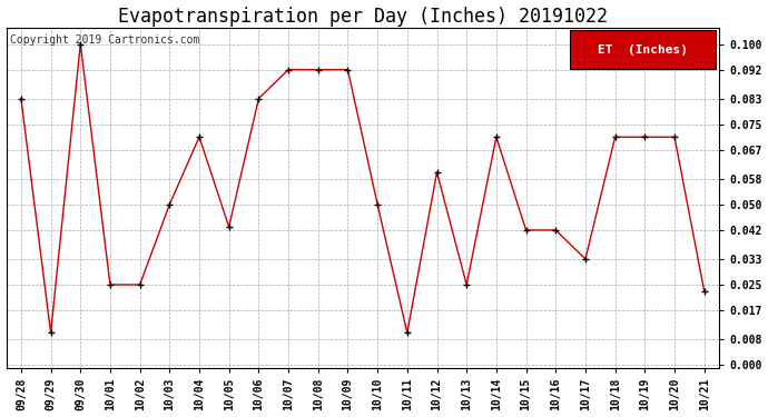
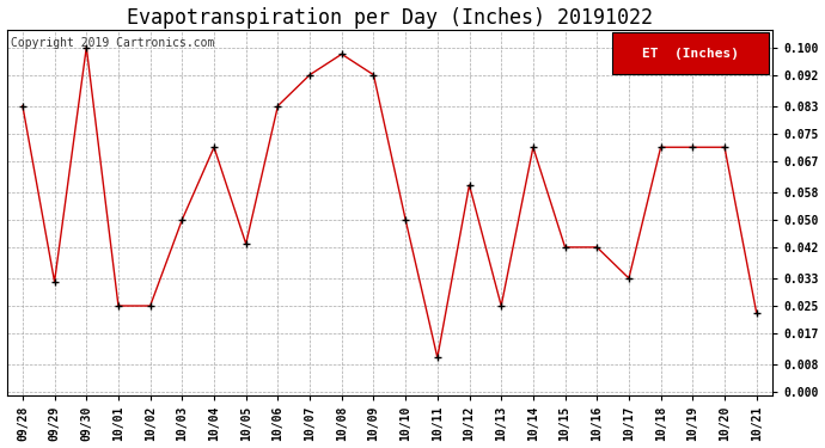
09/29: 0.010 -> 0.032
10/08: 0.092 -> 0.098
